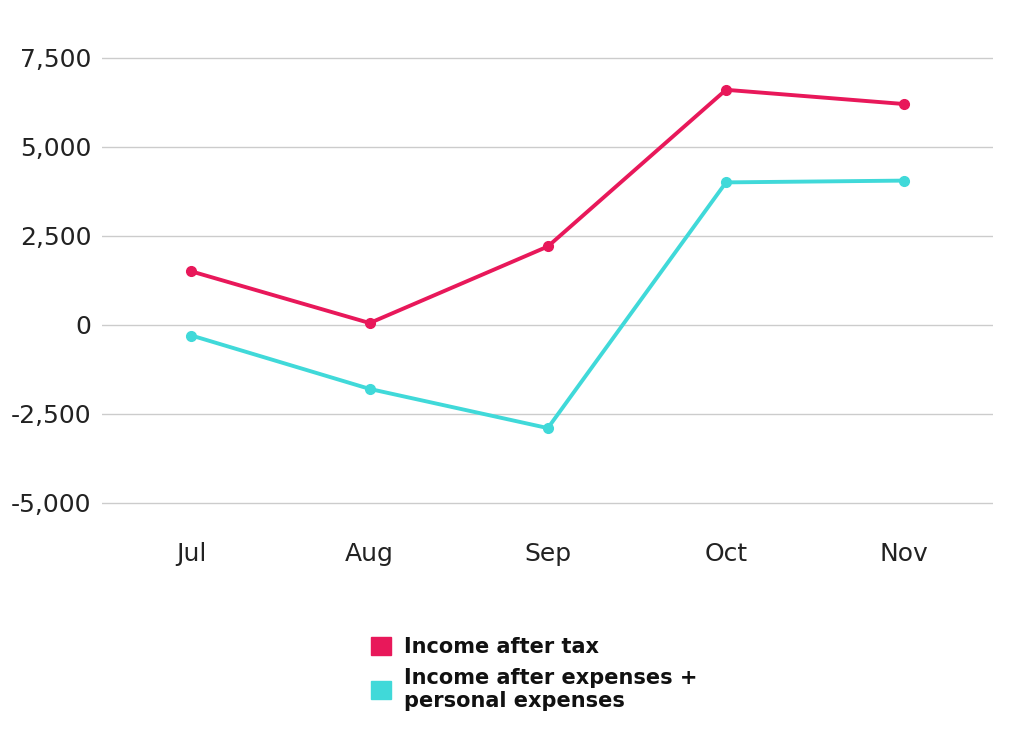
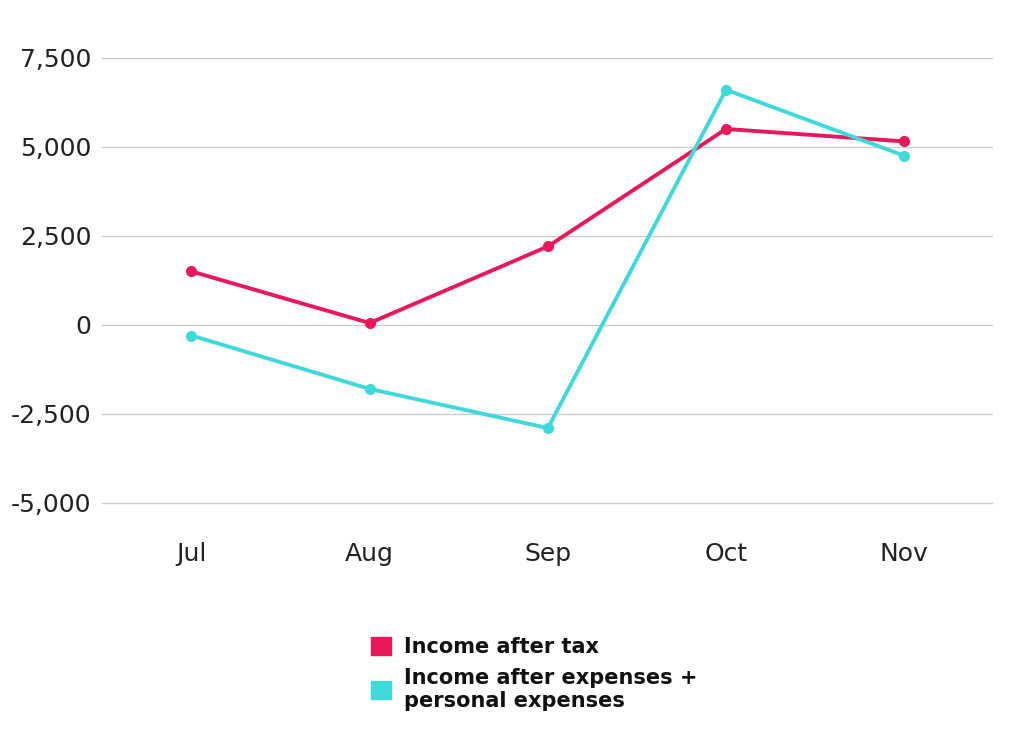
Income after tax/Oct: 6,600 -> 5,500
Income after expenses + personal expenses/Oct: 4,000 -> 6,600
Income after tax/Nov: 6,200 -> 5,150
Income after expenses + personal expenses/Nov: 4,050 -> 4,750
